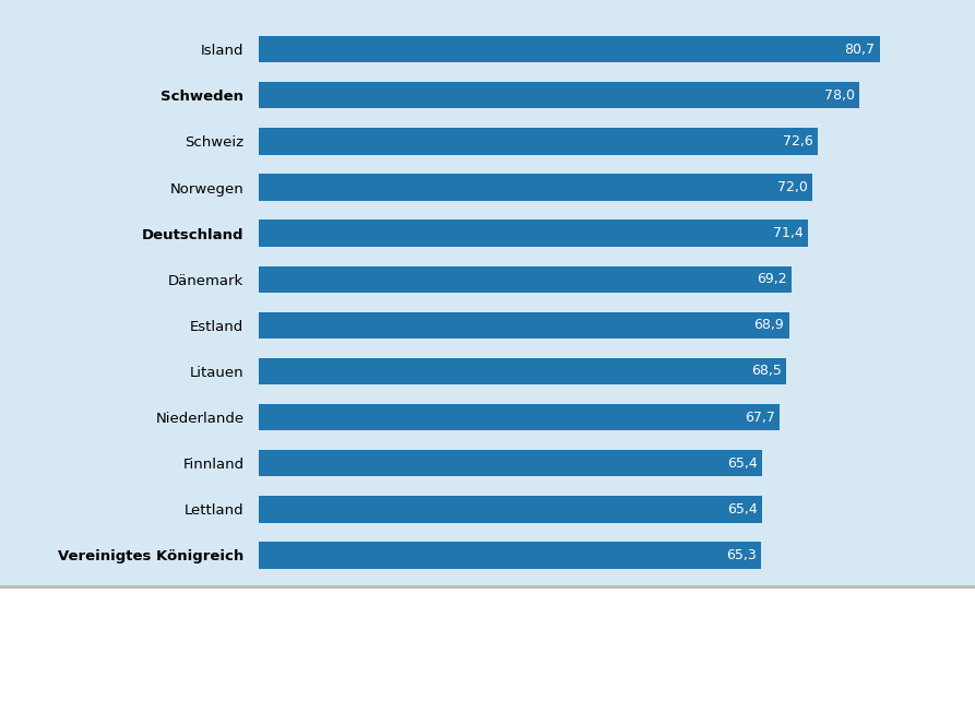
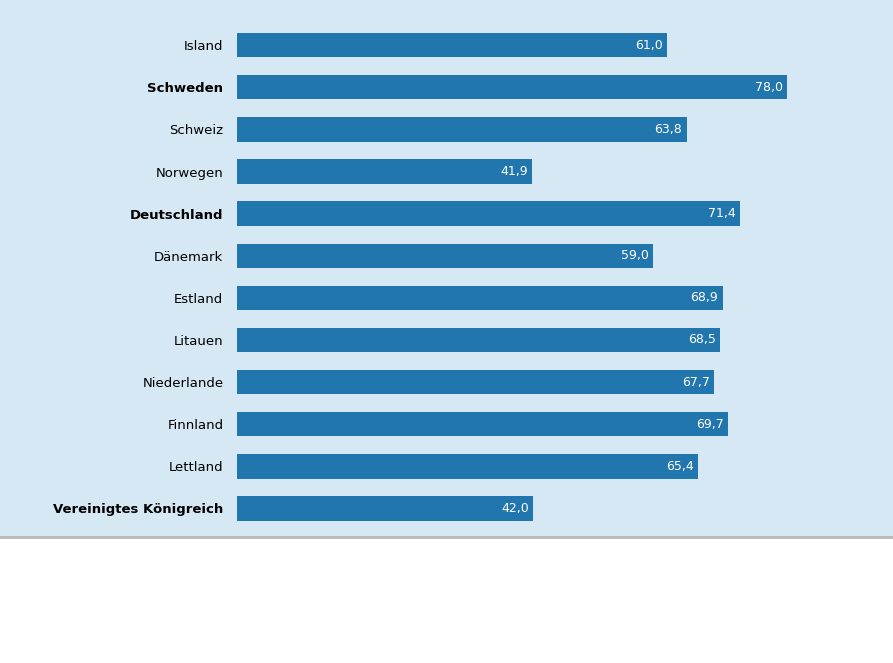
Island: 80,7 -> 61,0
Schweiz: 72,6 -> 63,8
Norwegen: 72,0 -> 41,9
Dänemark: 69,2 -> 59,0
Finnland: 65,4 -> 69,7
Vereinigtes Königreich: 65,3 -> 42,0
